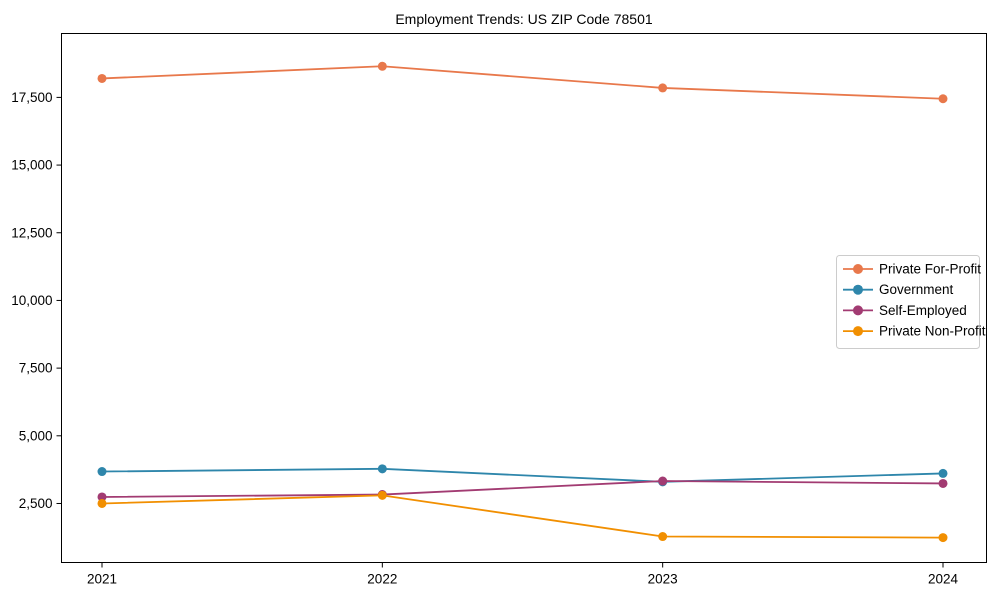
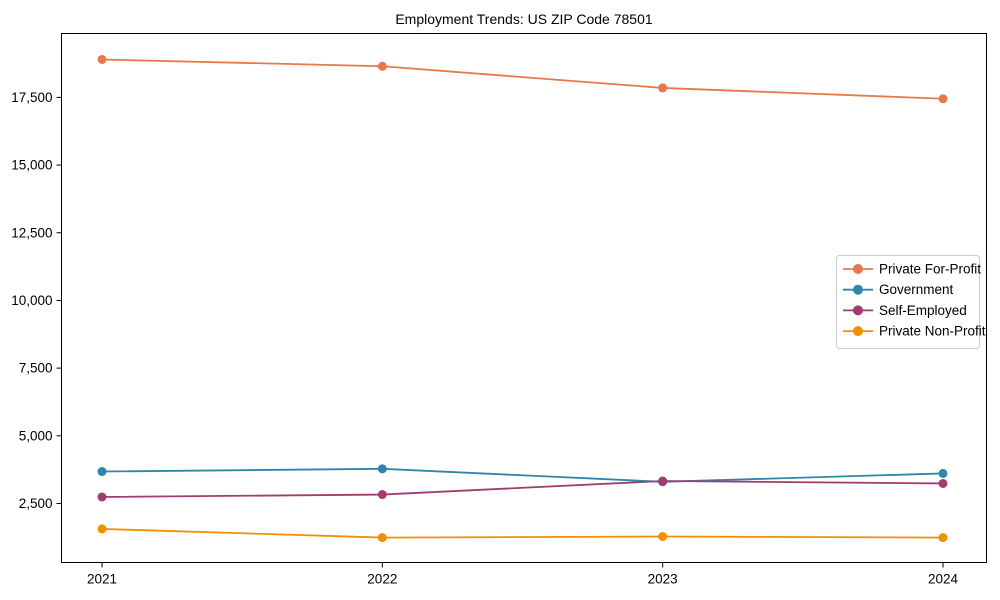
Private For-Profit/2021: 18200 -> 18900
Private Non-Profit/2021: 2500 -> 1600
Private Non-Profit/2022: 2800 -> 1200
